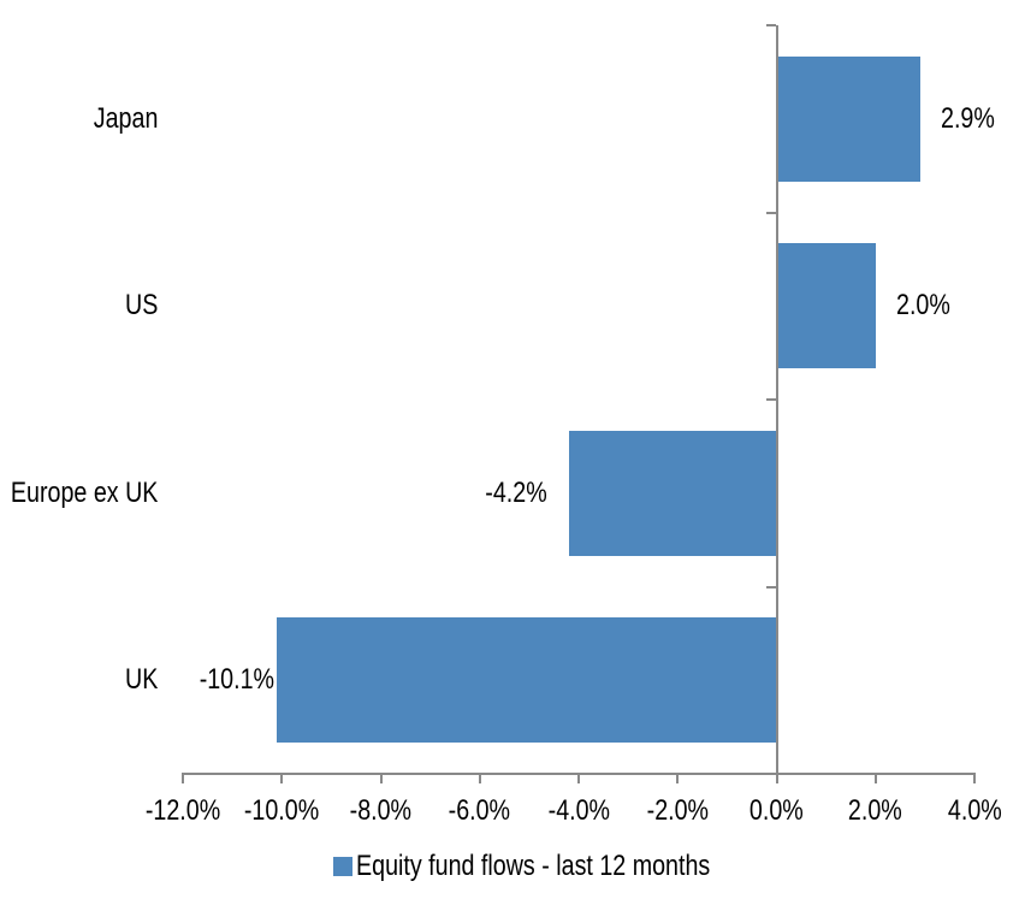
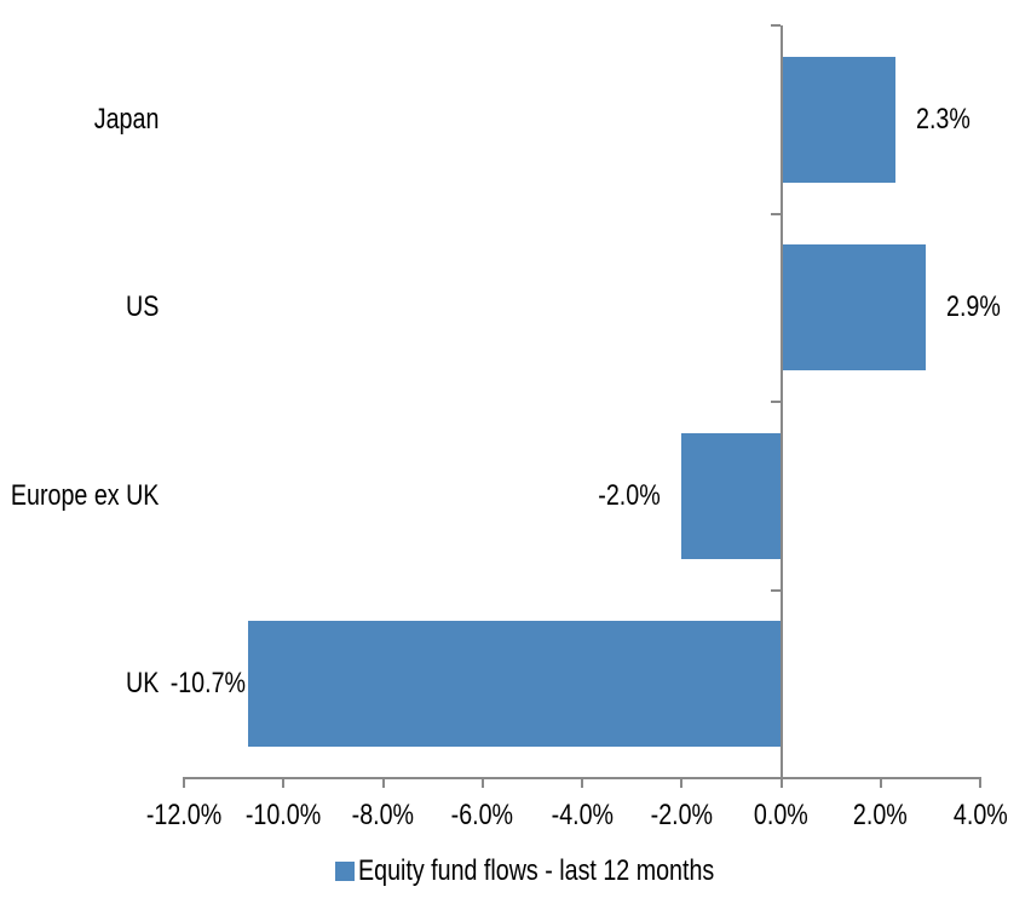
Japan: 2.9% -> 2.3%
US: 2.0% -> 2.9%
Europe ex UK: -4.2% -> -2.0%
UK: -10.1% -> -10.7%
